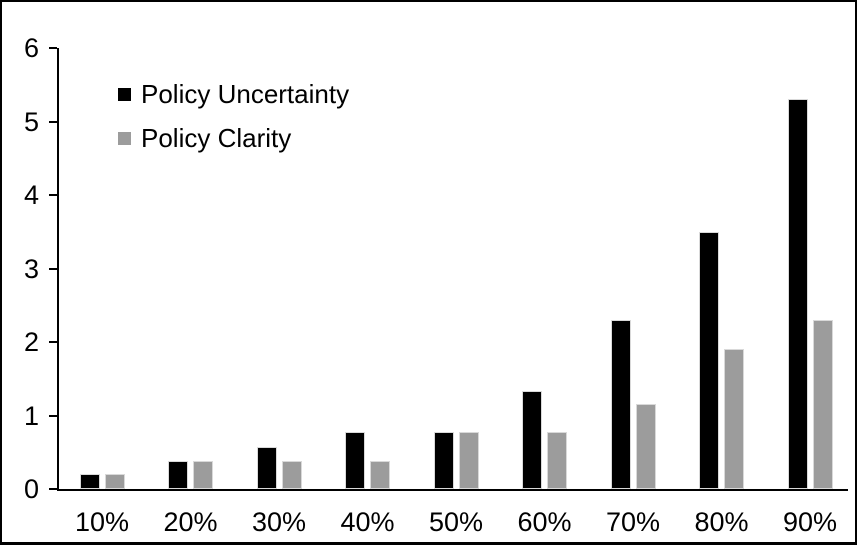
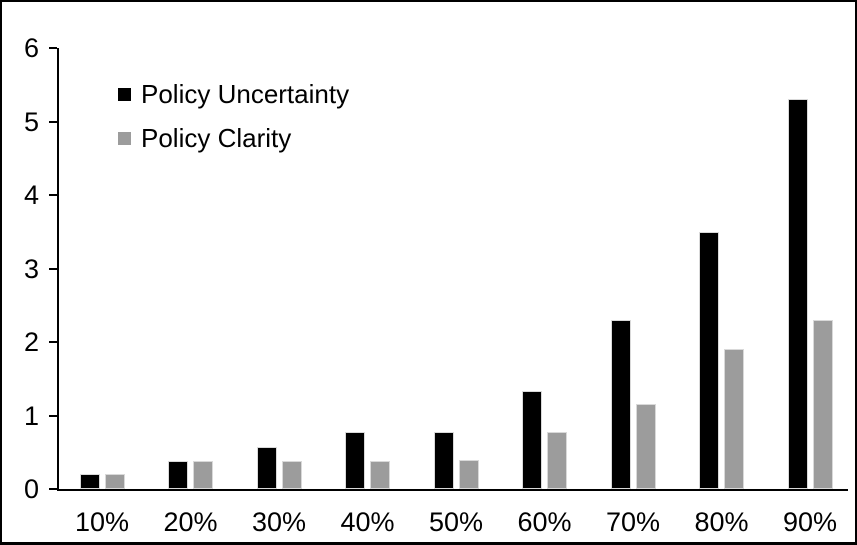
Policy Clarity/50%: 0.8 -> 0.4
